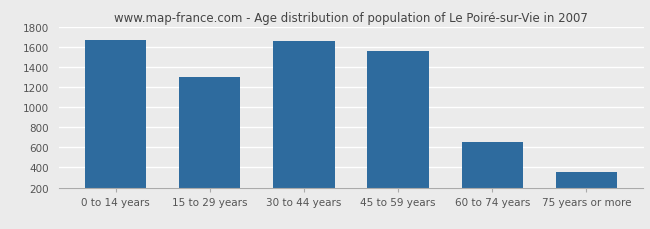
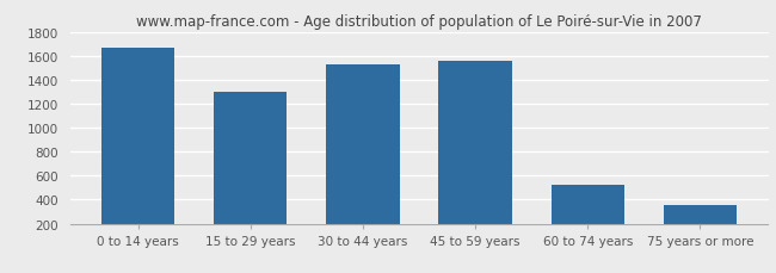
30 to 44 years: 1660 -> 1530
60 to 74 years: 650 -> 520
